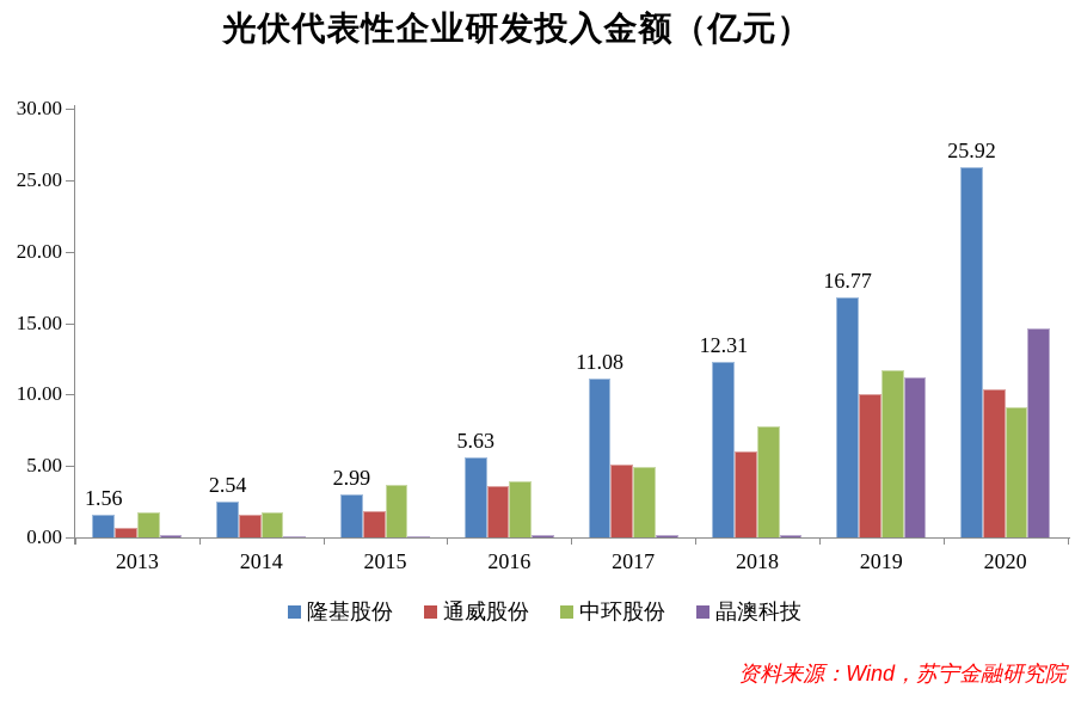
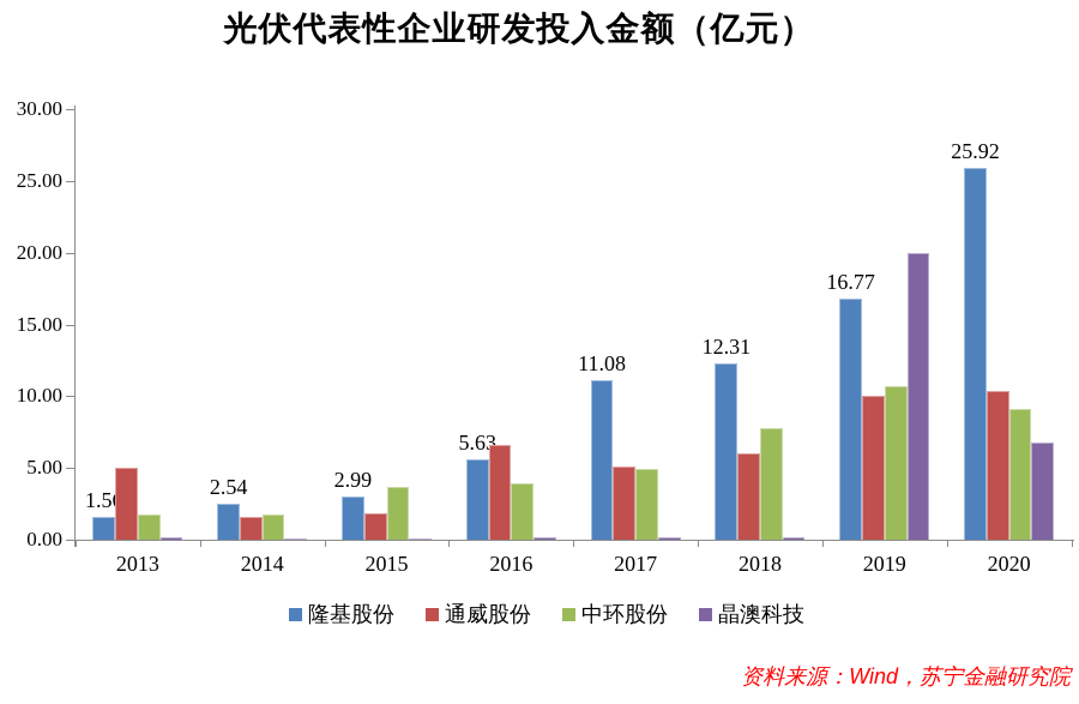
通威股份/2013: 0.7 -> 5.0
通威股份/2016: 3.6 -> 6.6
中环股份/2019: 11.7 -> 10.7
晶澳科技/2019: 11.2 -> 20.0
晶澳科技/2020: 14.6 -> 6.8
